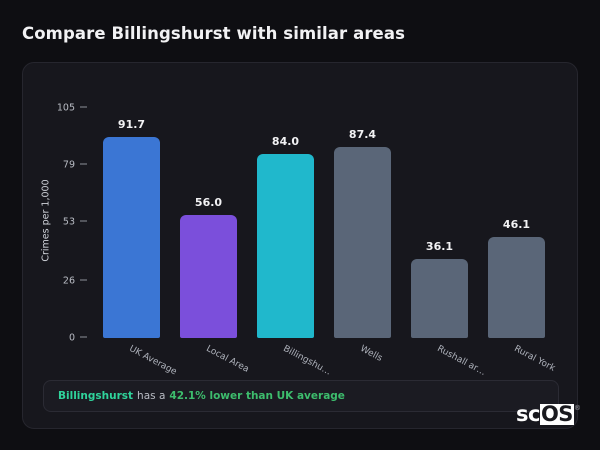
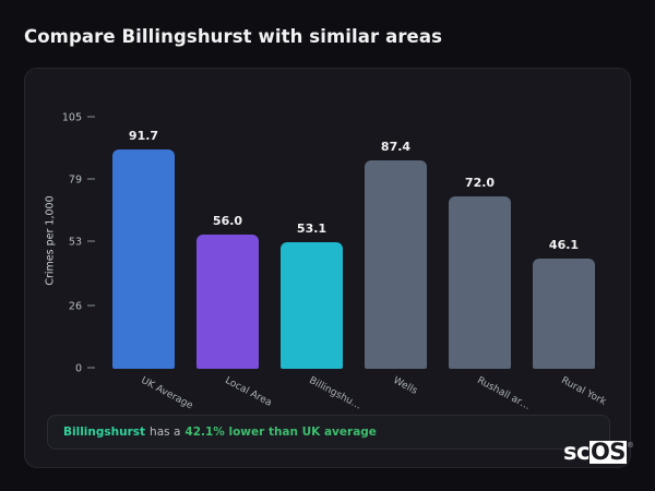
Billingshu…: 84.0 -> 53.1
Rushall ar…: 36.1 -> 72.0
